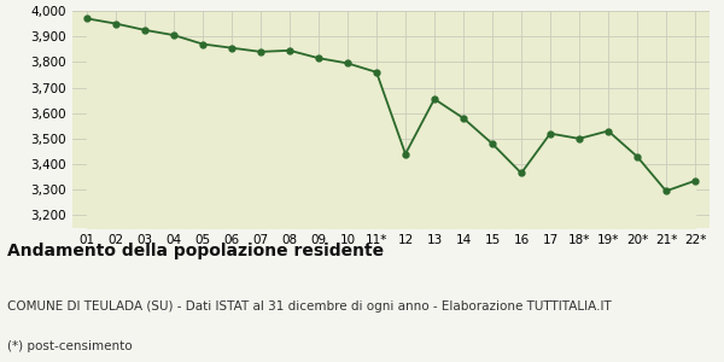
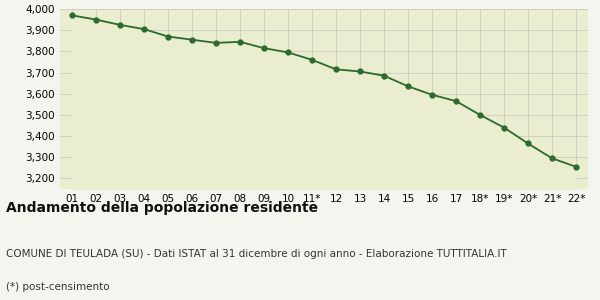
12: 3,440 -> 3,715
13: 3,655 -> 3,705
14: 3,580 -> 3,685
15: 3,480 -> 3,635
16: 3,365 -> 3,595
17: 3,520 -> 3,565
19*: 3,530 -> 3,440
20*: 3,430 -> 3,365
22*: 3,335 -> 3,255
